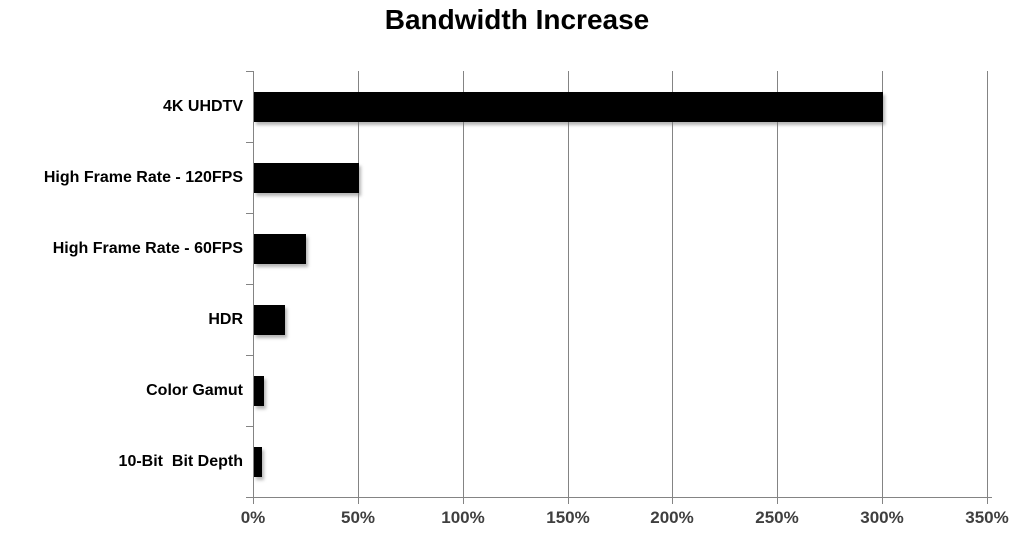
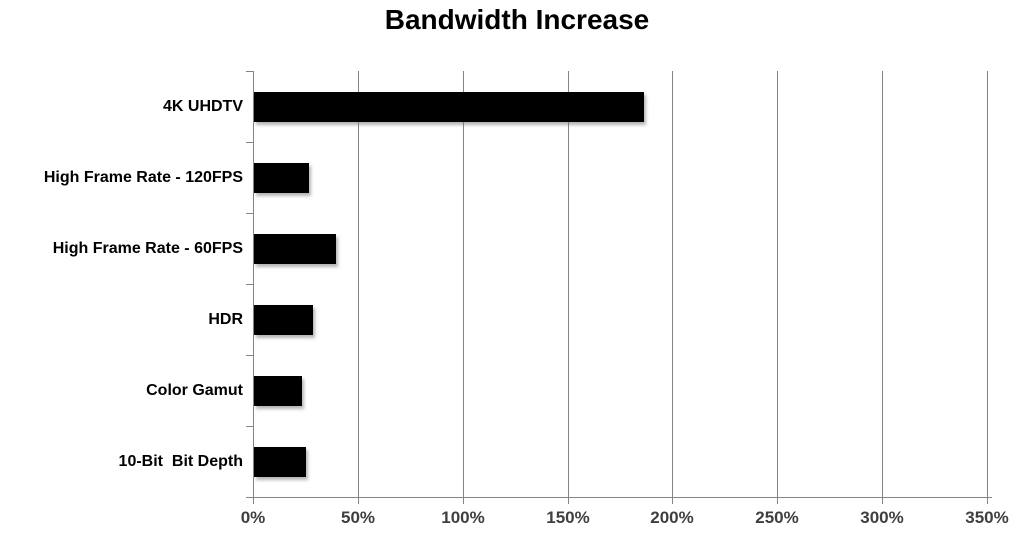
4K UHDTV: 300% -> 186%
High Frame Rate - 120FPS: 50% -> 26%
High Frame Rate - 60FPS: 25% -> 39%
HDR: 15% -> 28%
Color Gamut: 5% -> 23%
10-Bit Bit Depth: 4% -> 25%
